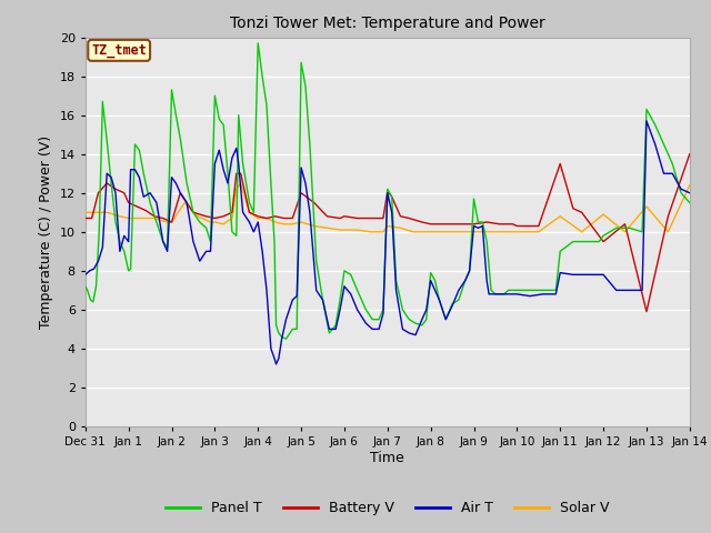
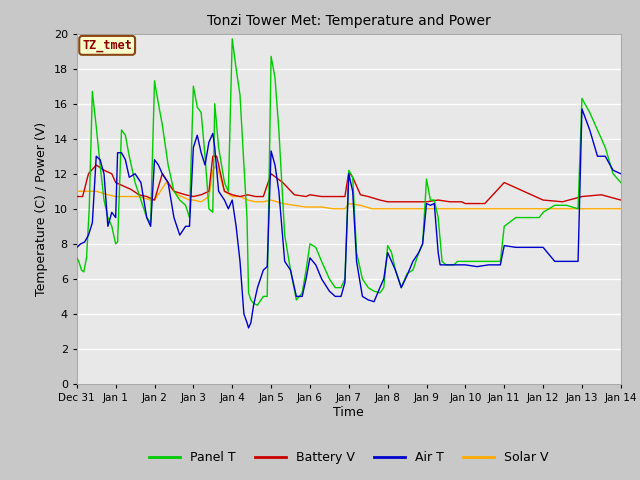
Battery V/Jan 11: 13.5 -> 11.5
Solar V/Jan 11: 10.8 -> 10.0
Battery V/Jan 12: 9.5 -> 10.5
Solar V/Jan 12: 10.9 -> 10.0
Battery V/Jan 13: 5.9 -> 10.7
Solar V/Jan 13: 11.3 -> 10.0
Battery V/Jan 14: 14.0 -> 10.5
Solar V/Jan 14: 12.4 -> 10.0
